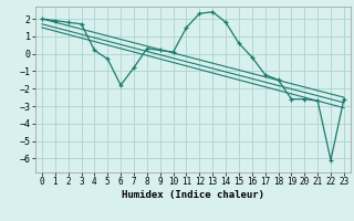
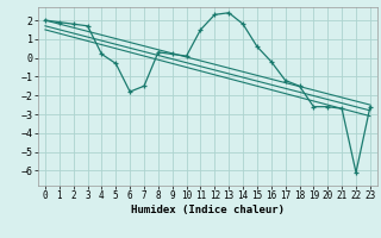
7: -0.8 -> -1.5
